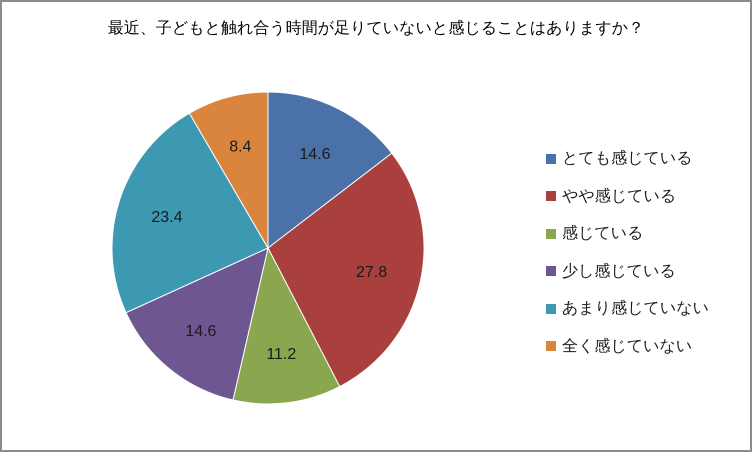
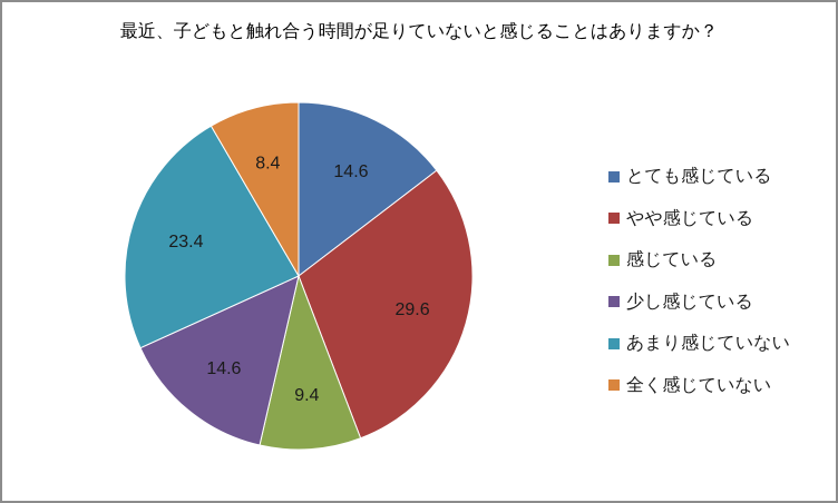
やや感じている: 27.8 -> 29.6
感じている: 11.2 -> 9.4
